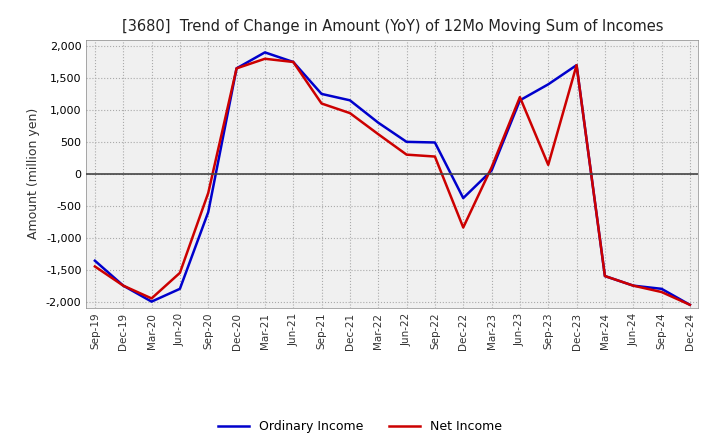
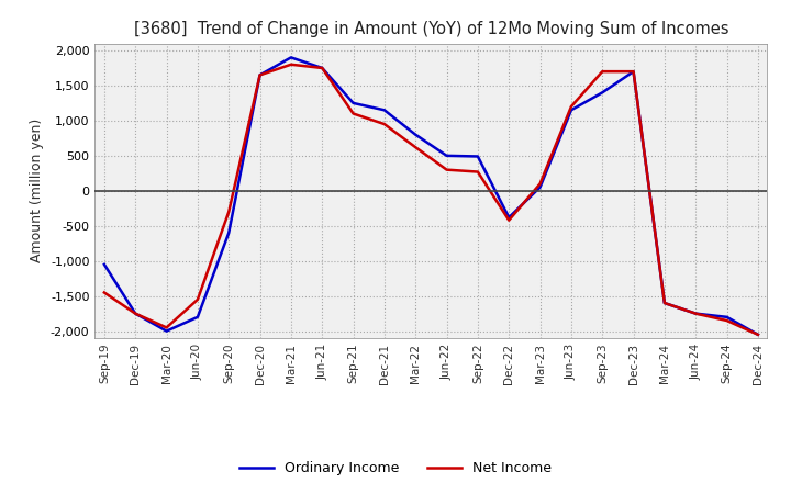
Ordinary Income/Sep-19: -1,360 -> -1,050
Net Income/Dec-22: -840 -> -420
Net Income/Sep-23: 140 -> 1,700
